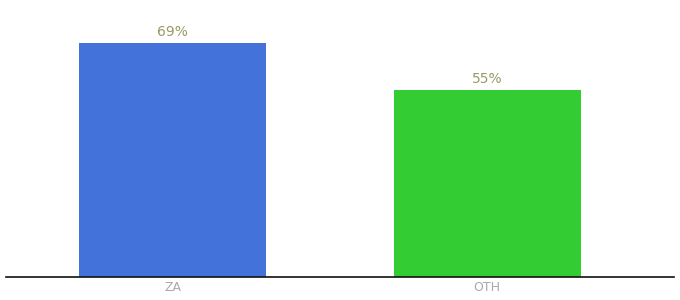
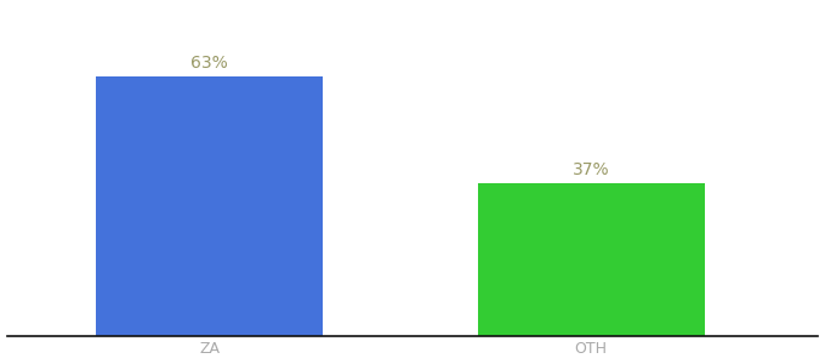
ZA: 69% -> 63%
OTH: 55% -> 37%
